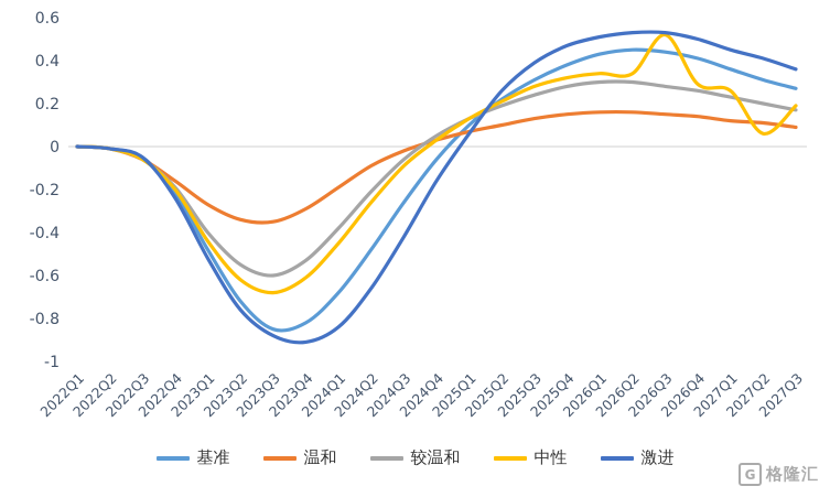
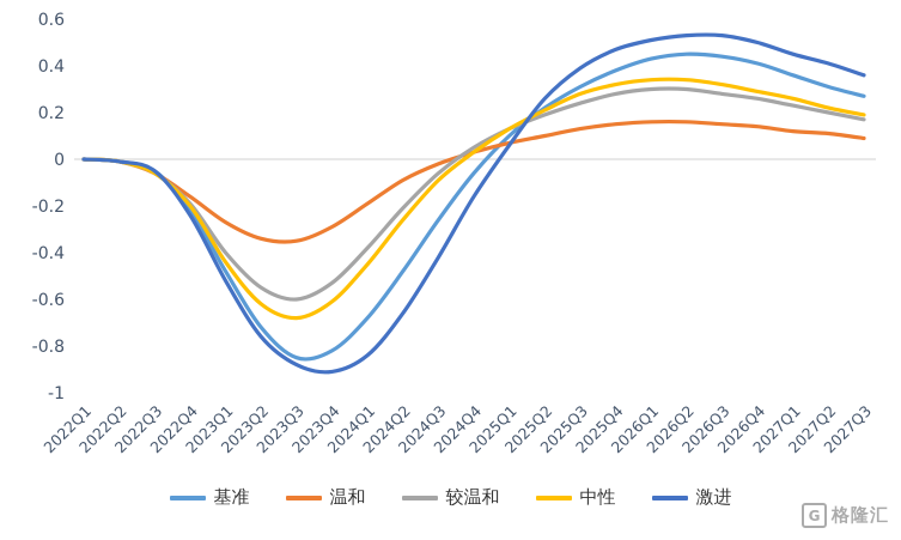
中性/2026Q3: 0.52 -> 0.32
中性/2027Q2: 0.06 -> 0.22
